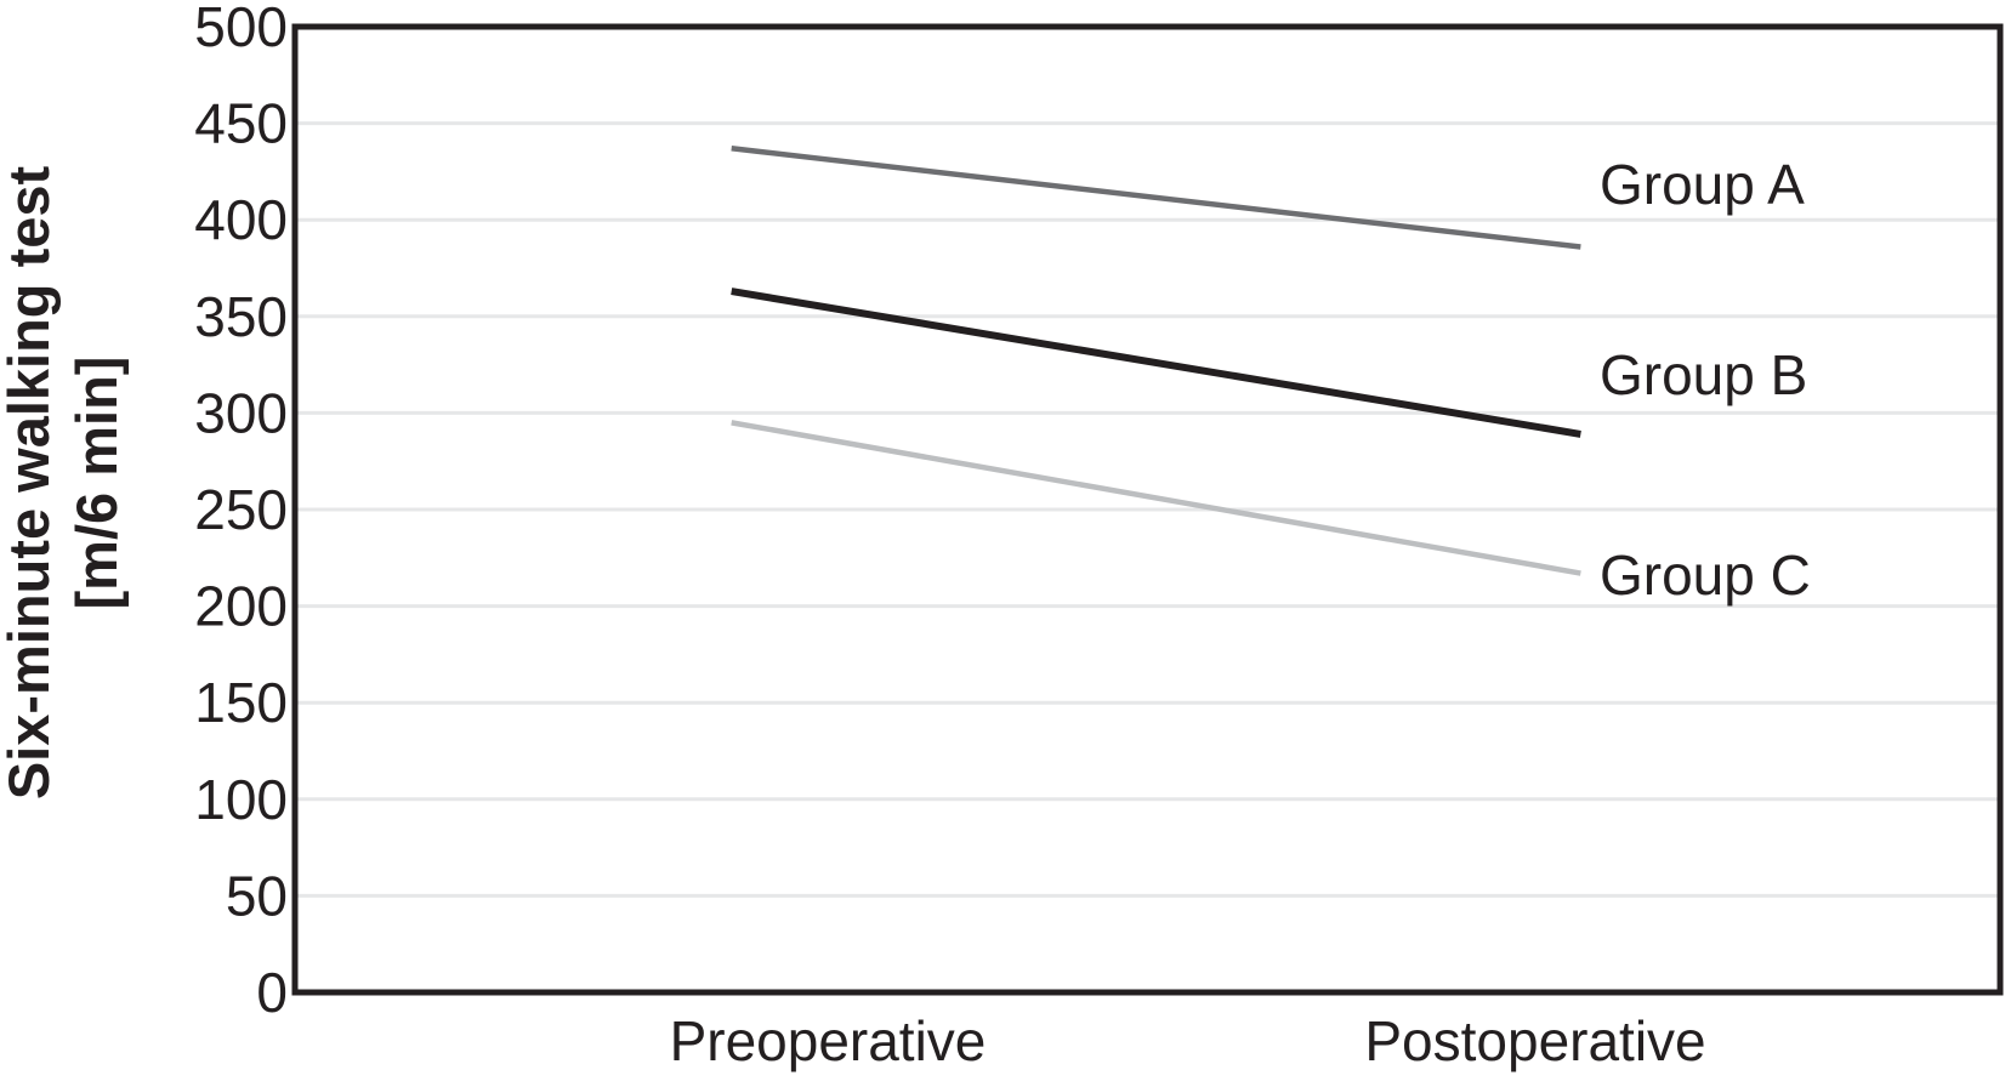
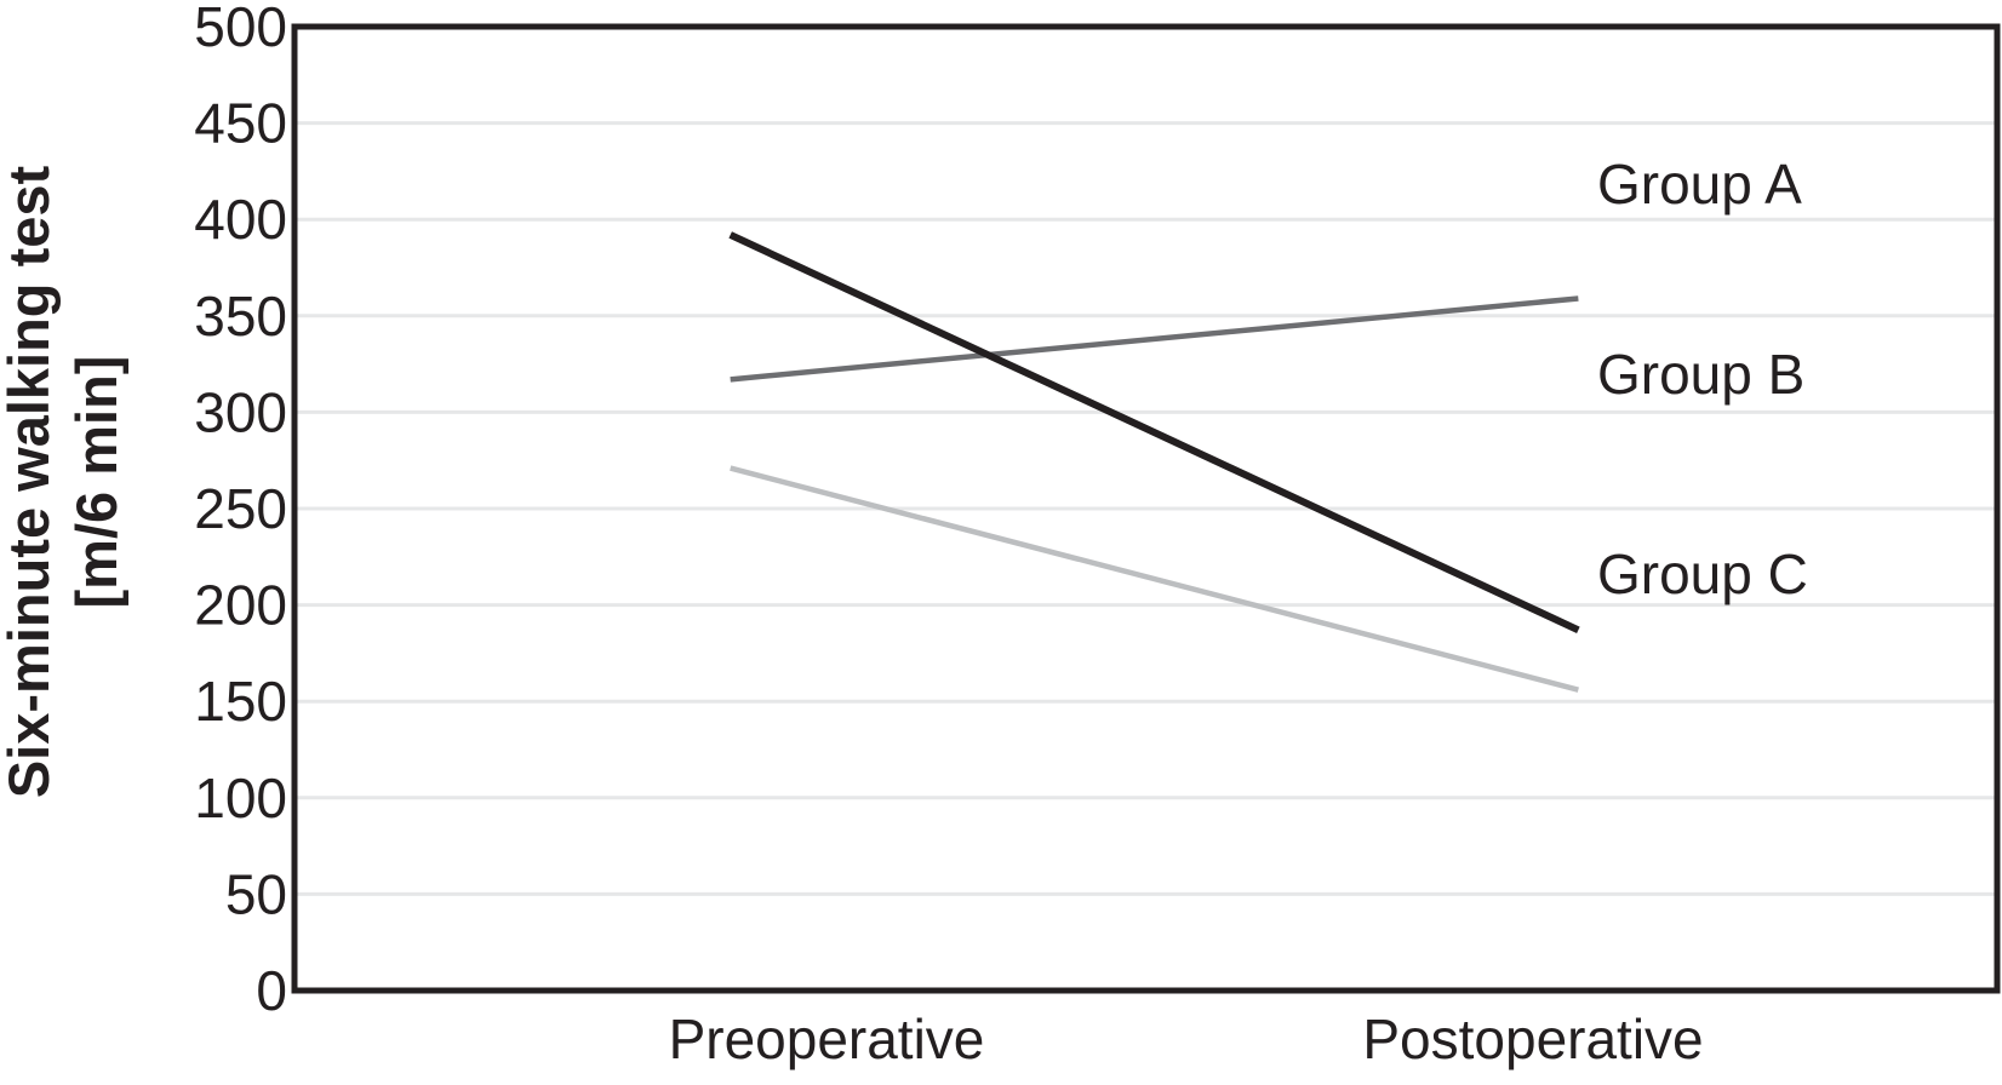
Group A/Preoperative: 437 -> 317
Group B/Preoperative: 363 -> 392
Group C/Preoperative: 295 -> 271
Group A/Postoperative: 386 -> 359
Group B/Postoperative: 289 -> 187
Group C/Postoperative: 217 -> 156
